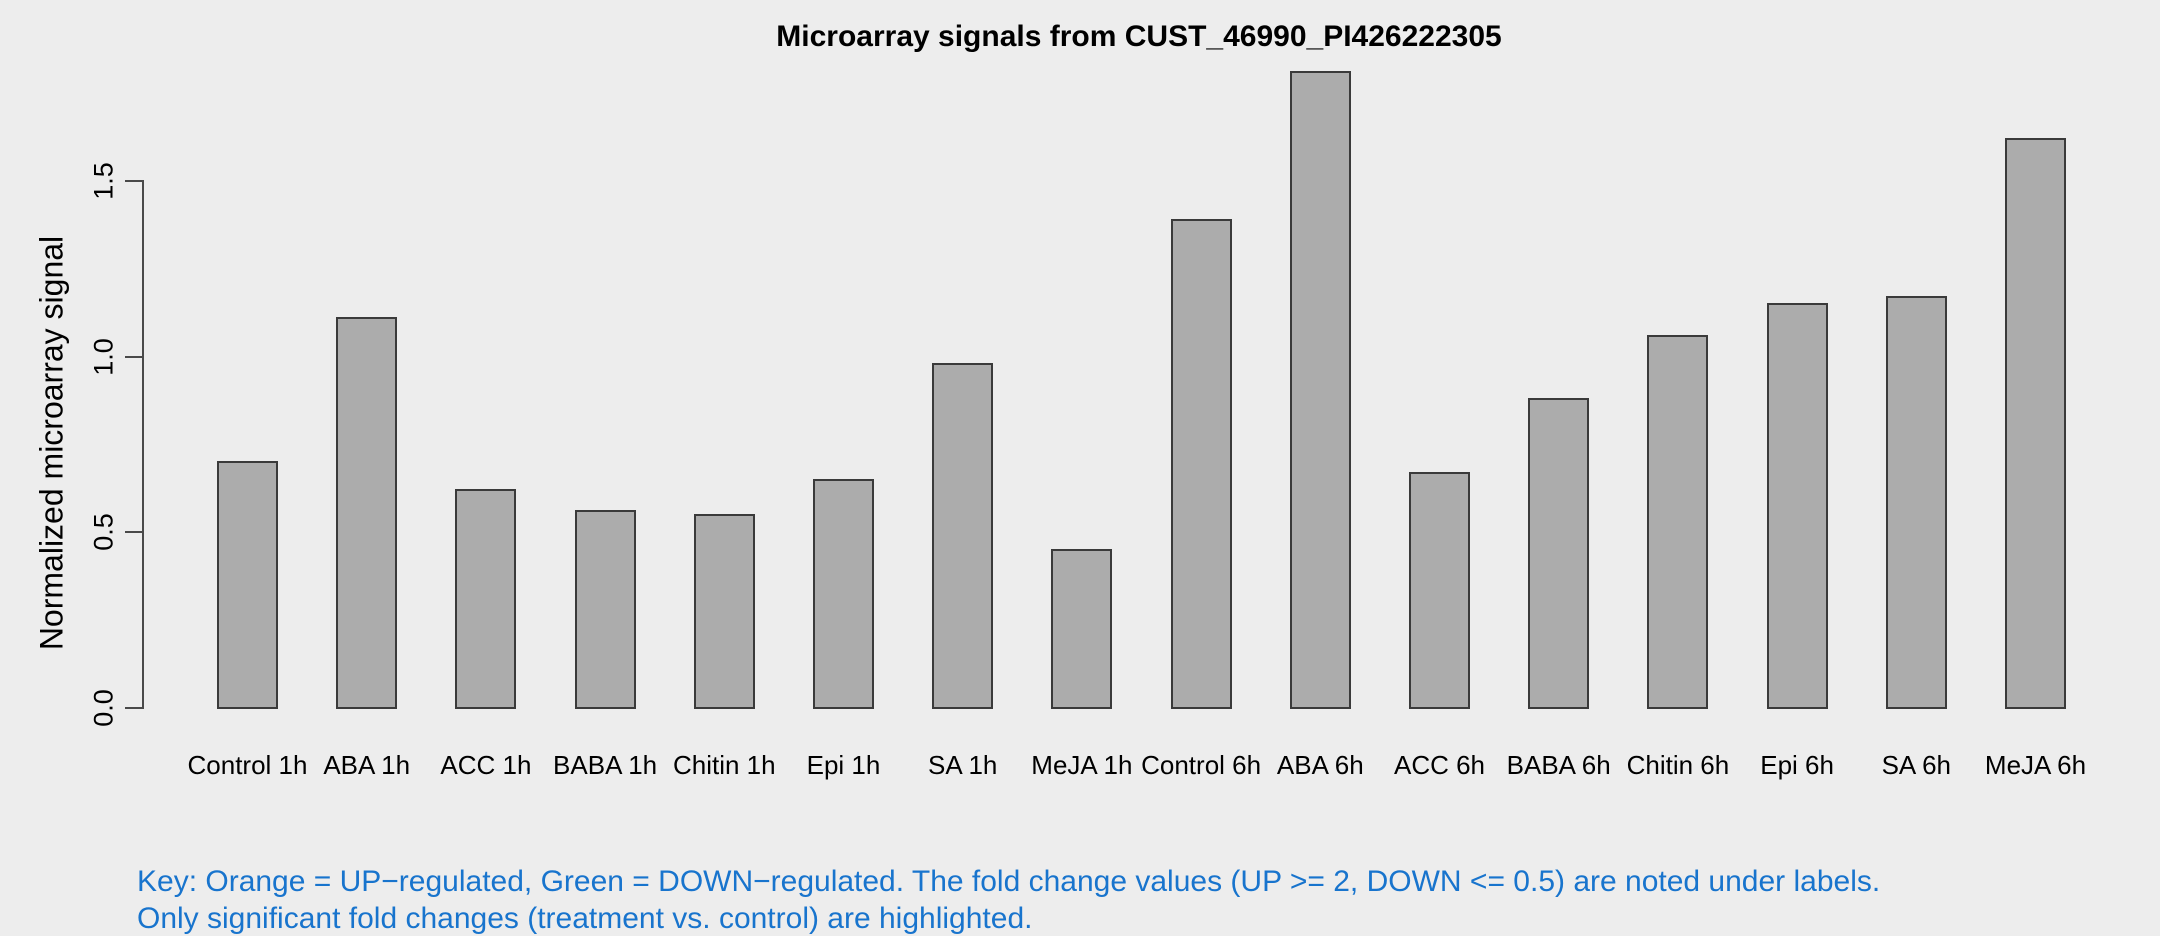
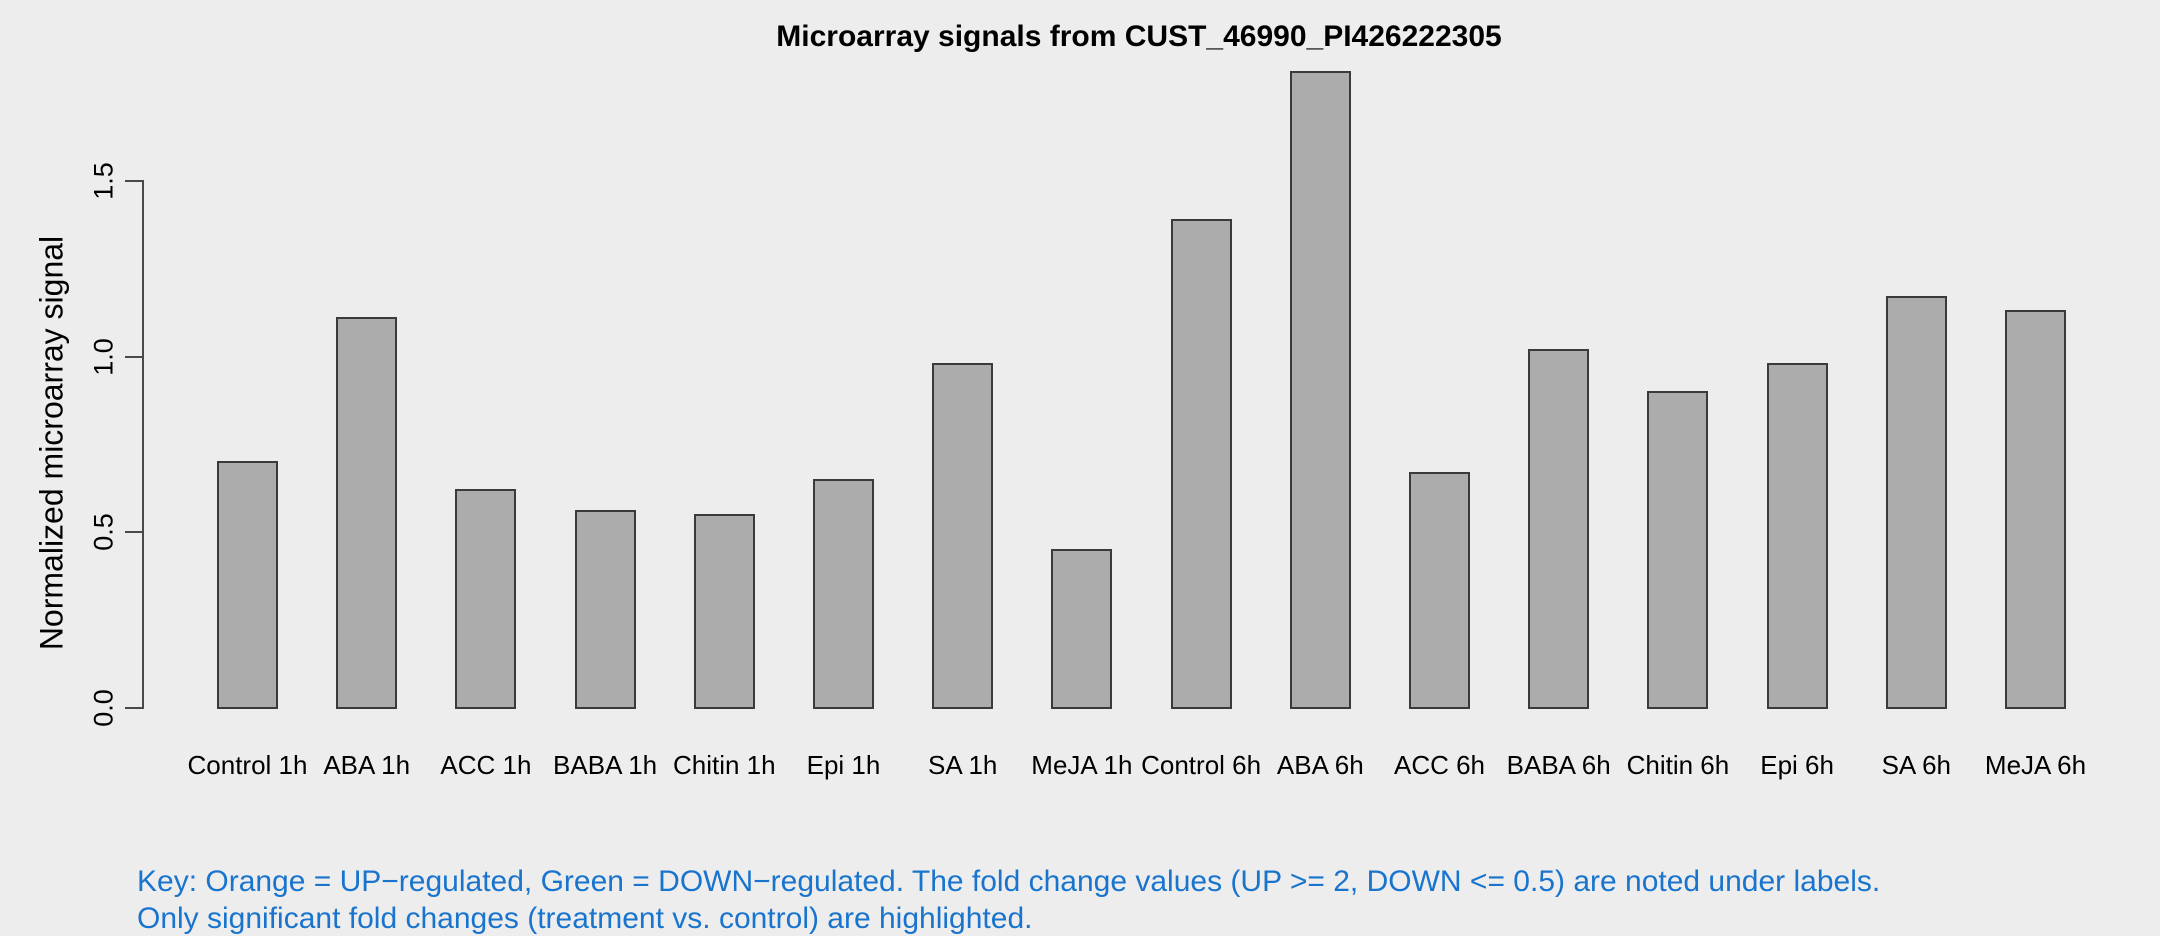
BABA 6h: 0.88 -> 1.02
Chitin 6h: 1.06 -> 0.90
Epi 6h: 1.15 -> 0.98
MeJA 6h: 1.62 -> 1.13
